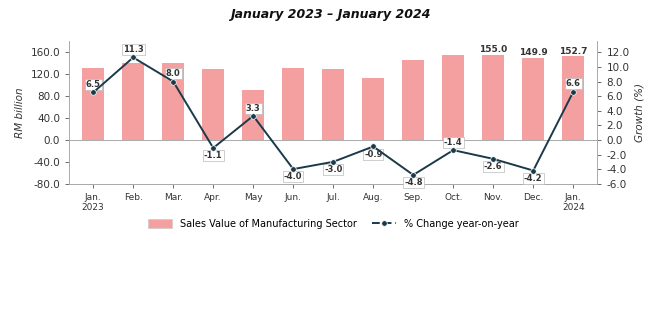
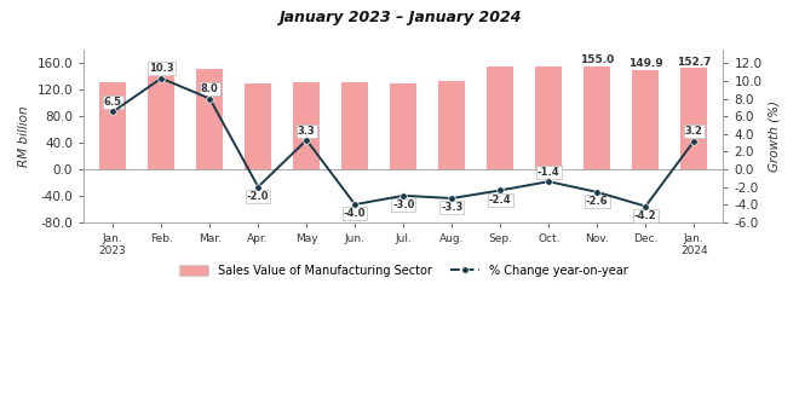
% Change year-on-year/Feb.: 11.3 -> 10.3
Sales Value of Manufacturing Sector/Mar.: 140 -> 152
% Change year-on-year/Apr.: -1.1 -> -2.0
Sales Value of Manufacturing Sector/May: 92 -> 131
Sales Value of Manufacturing Sector/Aug.: 114 -> 134
% Change year-on-year/Aug.: -0.9 -> -3.3
Sales Value of Manufacturing Sector/Sep.: 146 -> 156
% Change year-on-year/Sep.: -4.8 -> -2.4
% Change year-on-year/Jan. 2024: 6.6 -> 3.2
